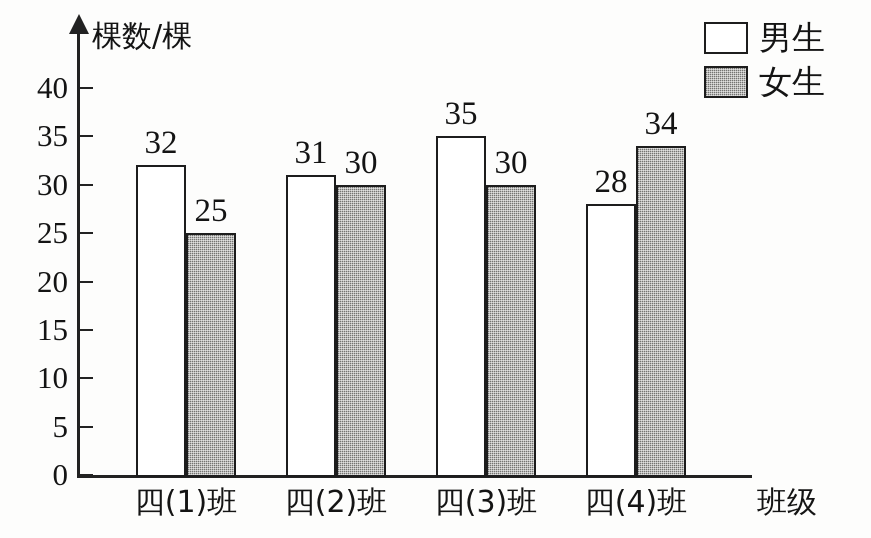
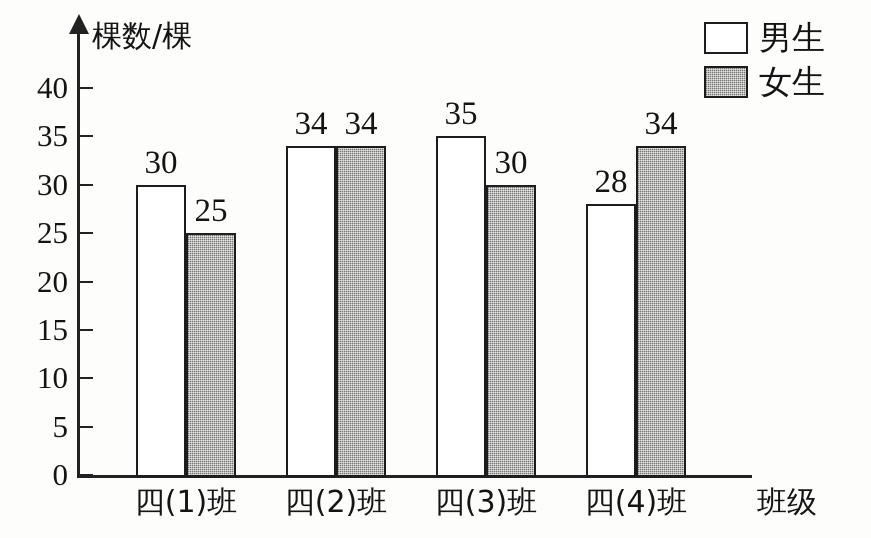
男生/四(1)班: 32 -> 30
男生/四(2)班: 31 -> 34
女生/四(2)班: 30 -> 34
